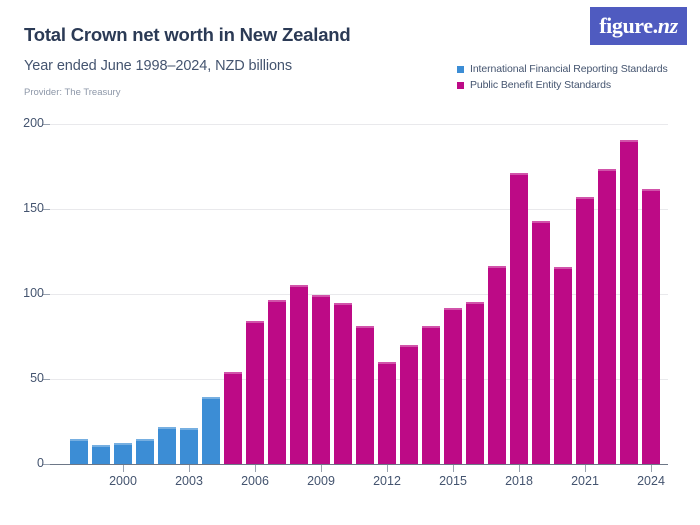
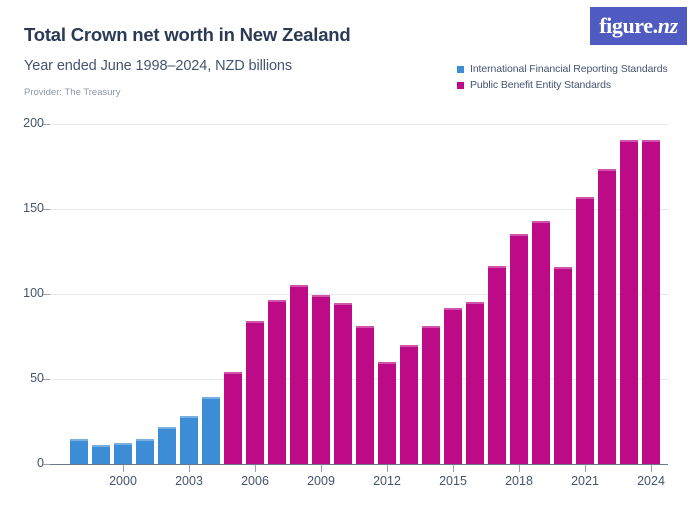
International Financial Reporting Standards/2003: 21 -> 28
Public Benefit Entity Standards/2018: 171 -> 136
Public Benefit Entity Standards/2024: 162 -> 190
